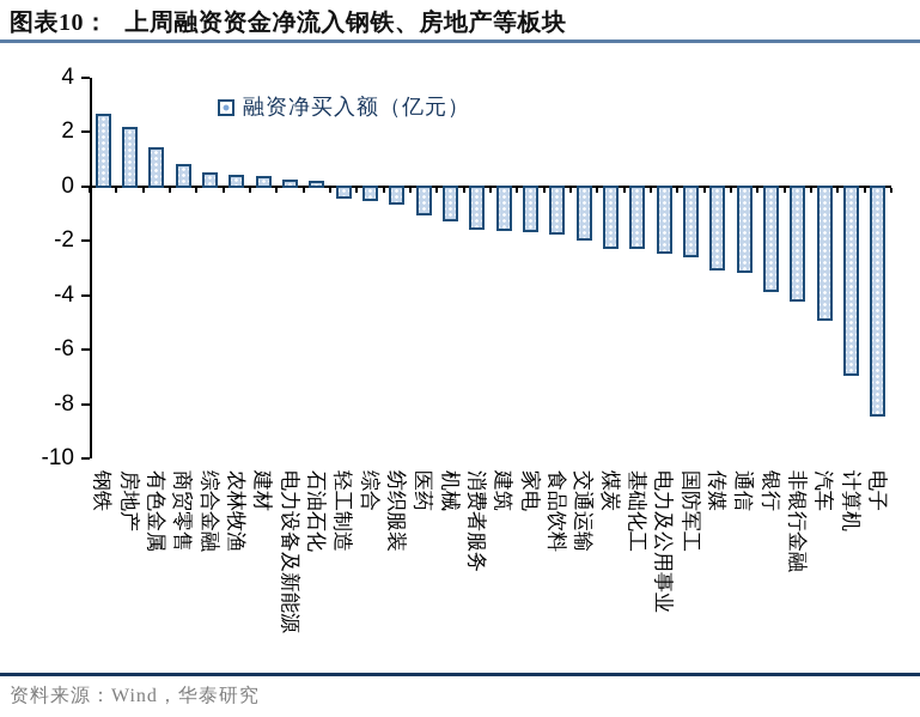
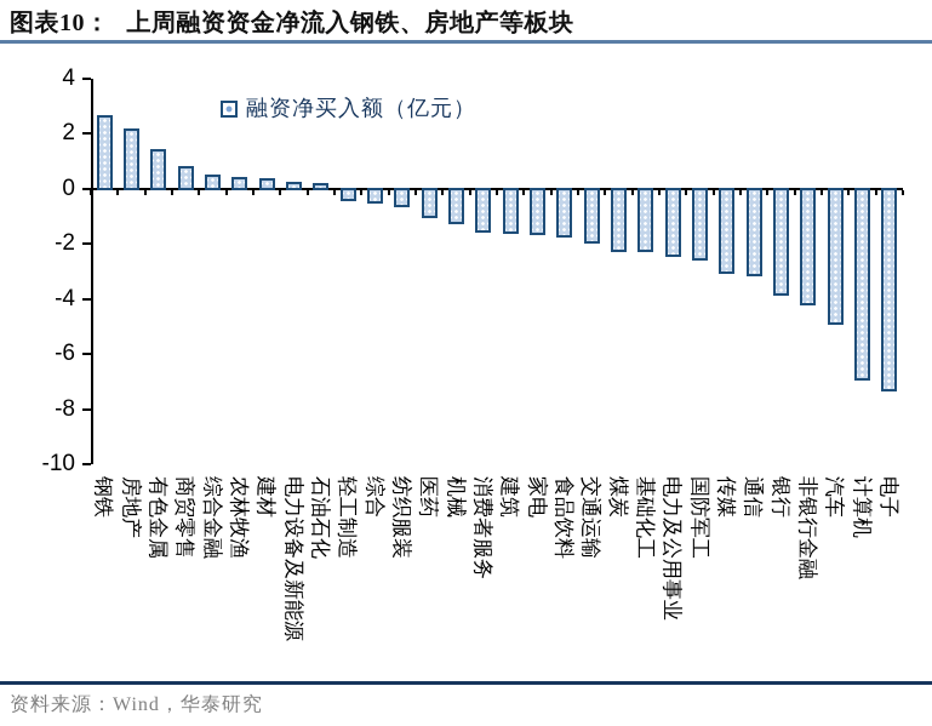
电子: -8.3 -> -7.2
